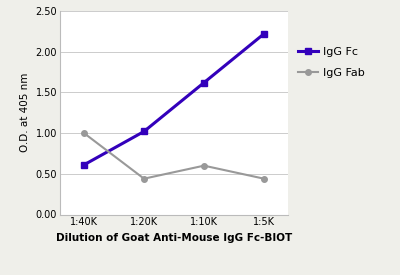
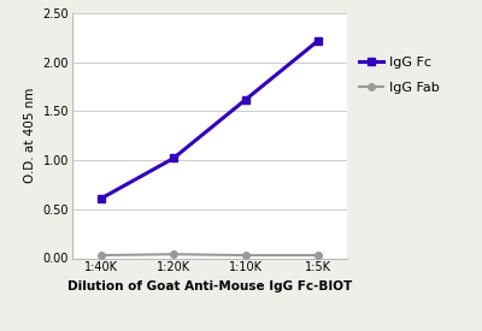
IgG Fab/1:40K: 1.00 -> 0.03
IgG Fab/1:20K: 0.44 -> 0.04
IgG Fab/1:10K: 0.60 -> 0.03
IgG Fab/1:5K: 0.44 -> 0.03
